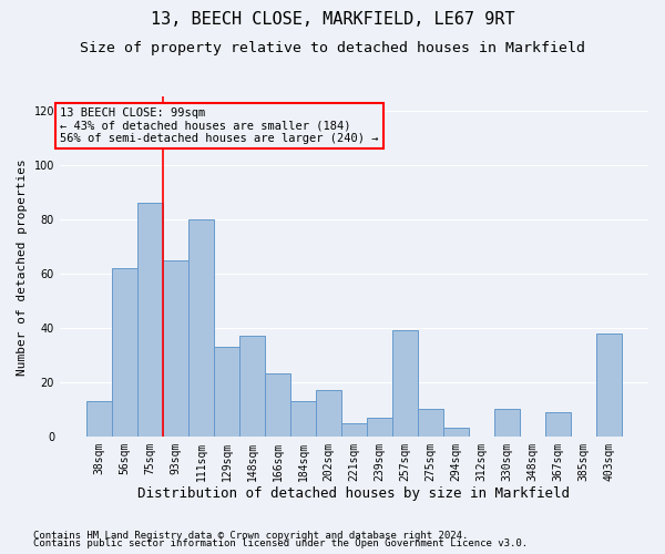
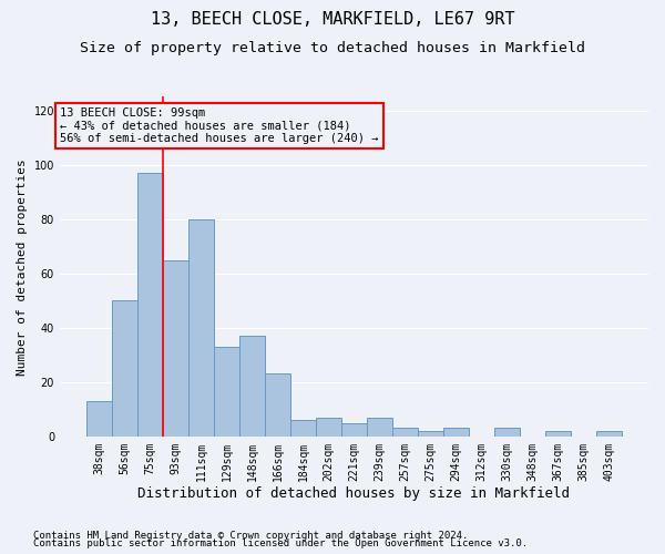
56sqm: 62 -> 50
75sqm: 86 -> 97
184sqm: 13 -> 6
202sqm: 17 -> 7
257sqm: 39 -> 3
275sqm: 10 -> 2
330sqm: 10 -> 3
367sqm: 9 -> 2
403sqm: 38 -> 2
